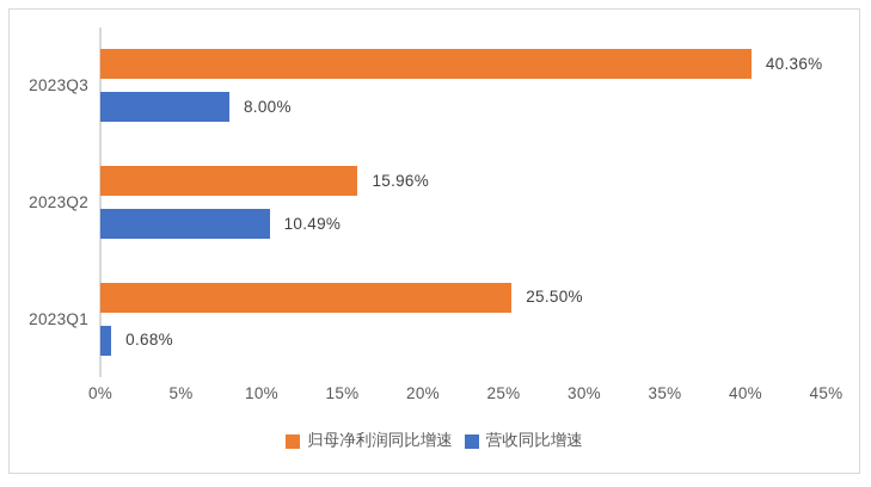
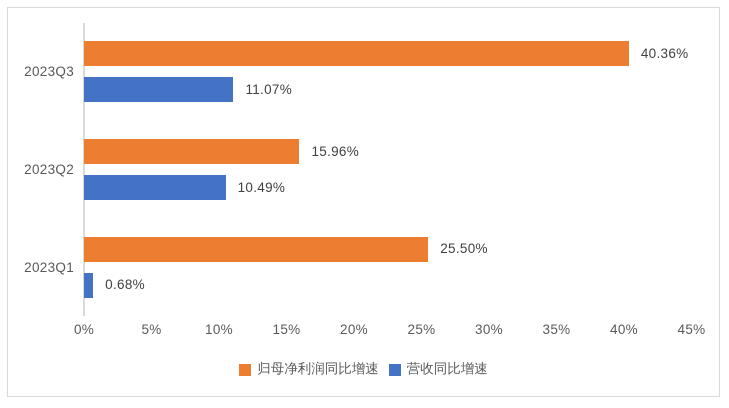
营收同比增速/2023Q3: 8.00% -> 11.07%
